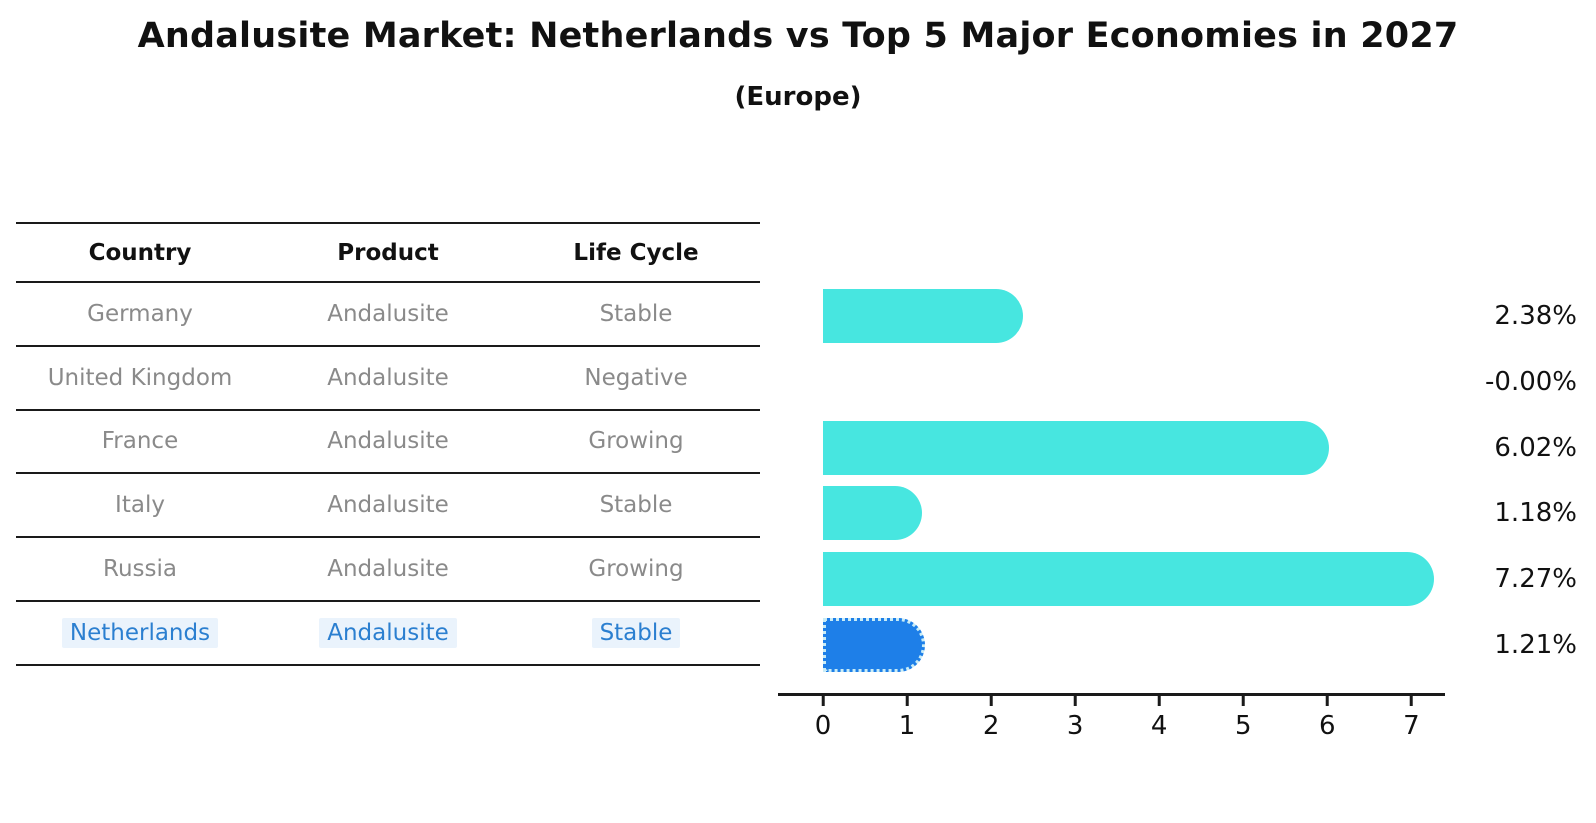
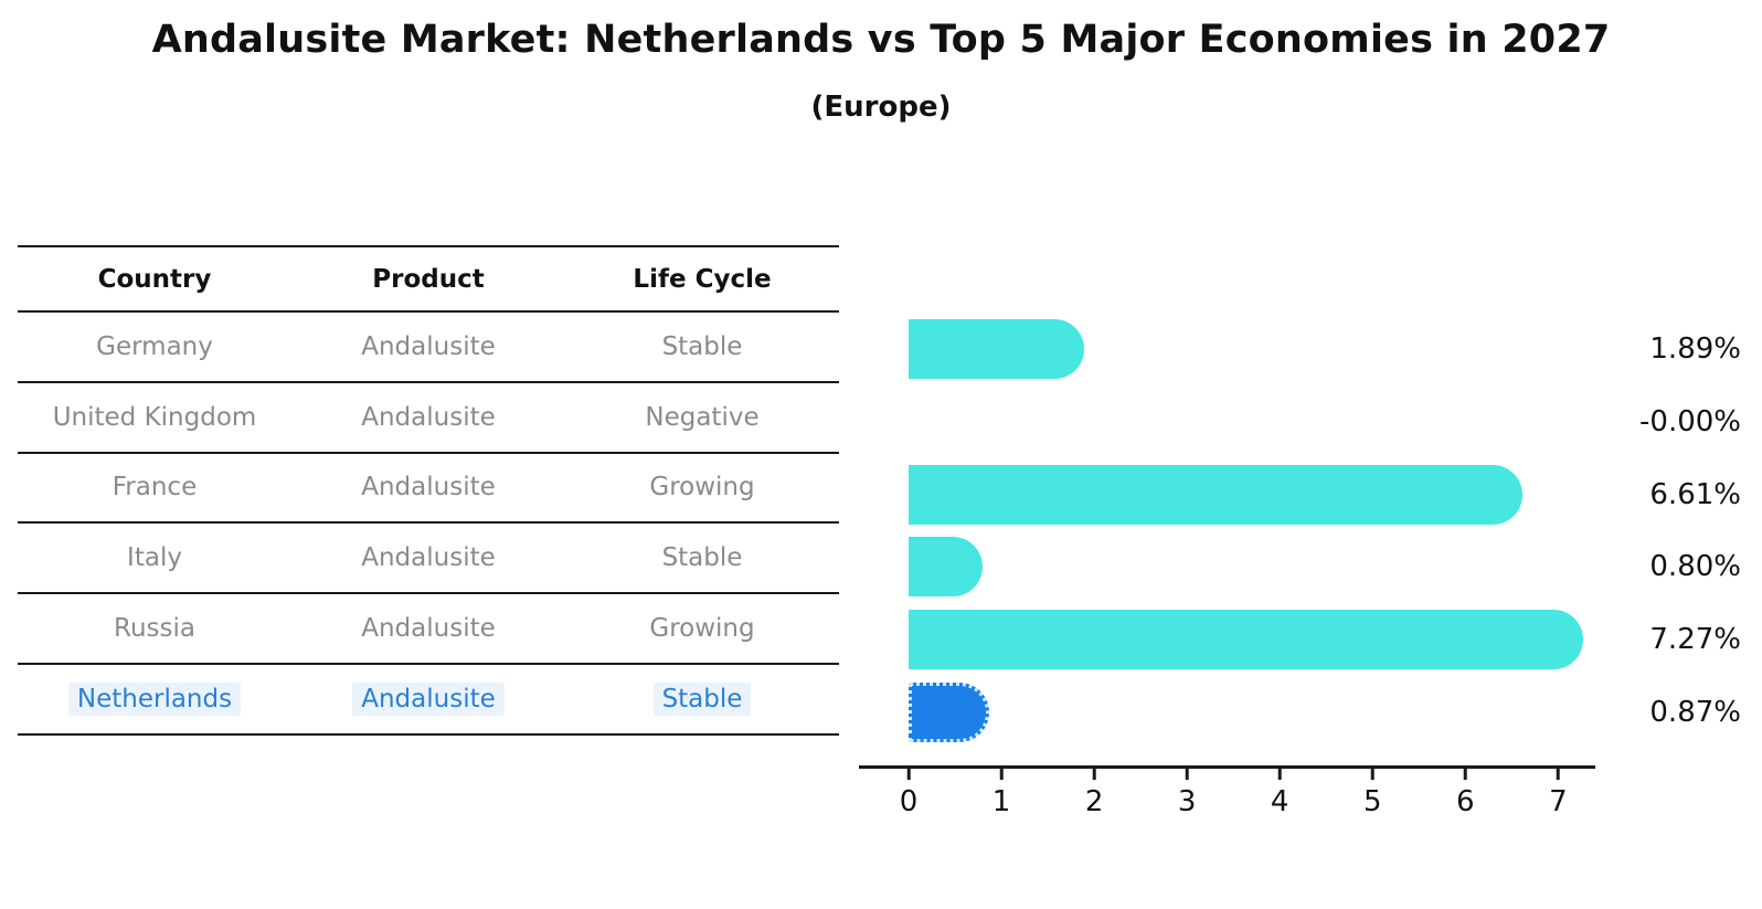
Germany: 2.38% -> 1.89%
France: 6.02% -> 6.61%
Italy: 1.18% -> 0.80%
Netherlands: 1.21% -> 0.87%
